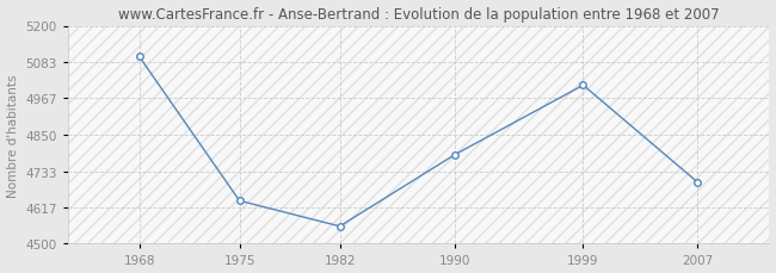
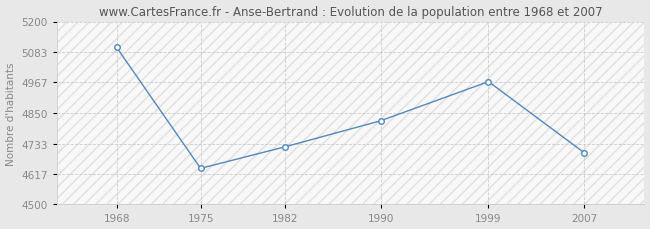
1982: 4556 -> 4720
1990: 4785 -> 4820
1999: 5009 -> 4970
